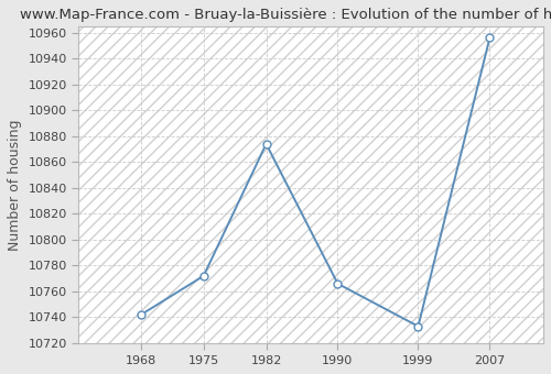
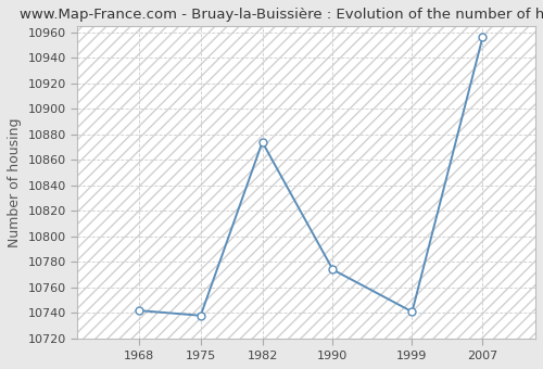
1975: 10772 -> 10738
1990: 10766 -> 10774
1999: 10733 -> 10741
